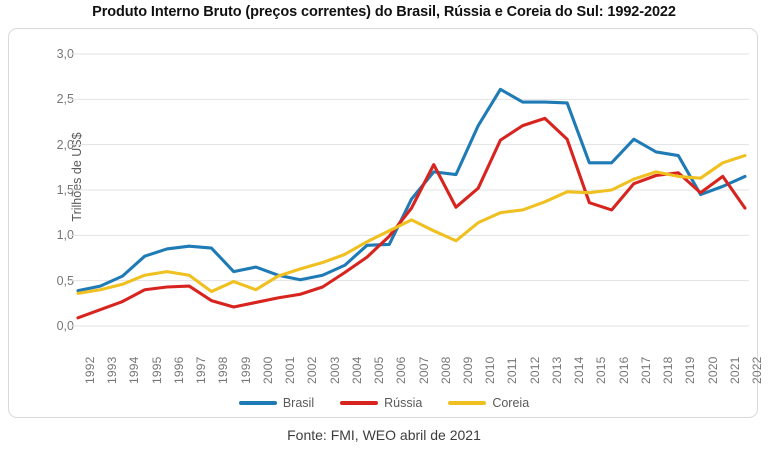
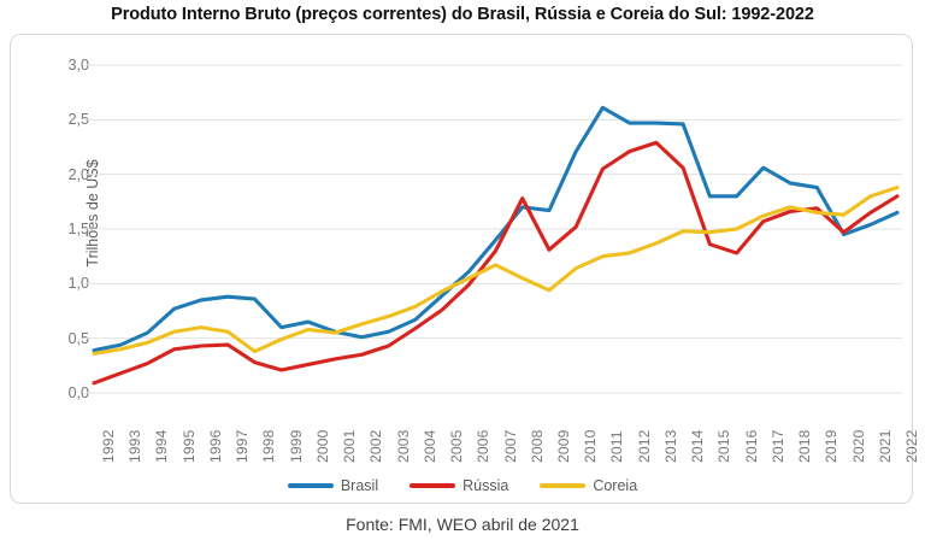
Coreia/2000: 0,4 -> 0,6
Brasil/2006: 0,9 -> 1,1
Rússia/2022: 1,3 -> 1,8
